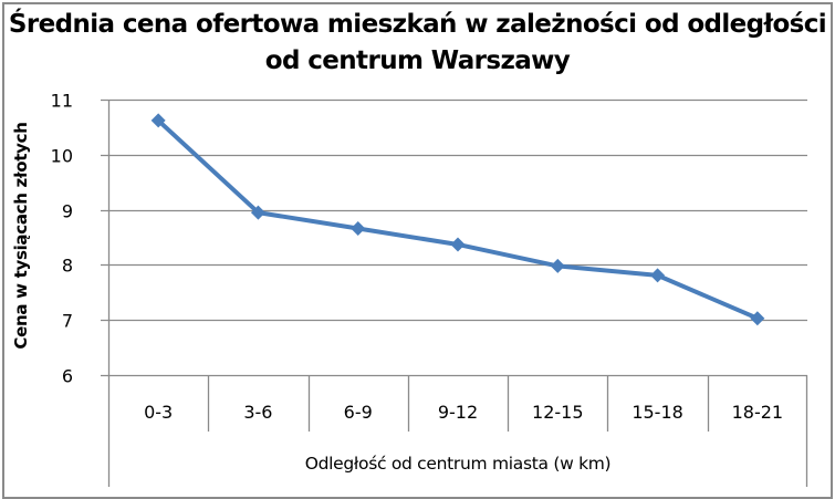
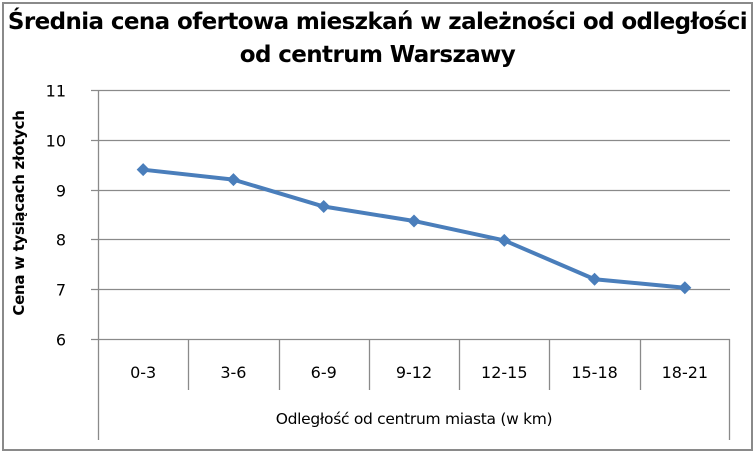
0-3: 10.6 -> 9.4
3-6: 8.9 -> 9.2
15-18: 7.8 -> 7.2
